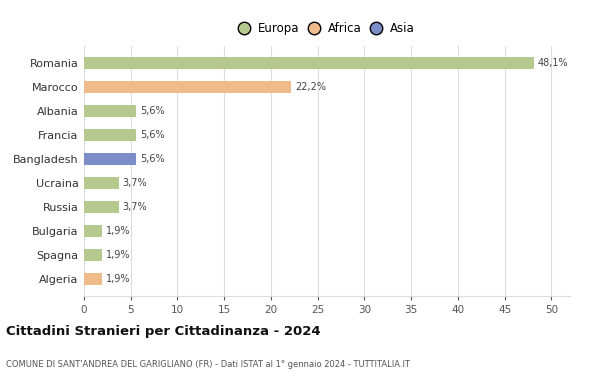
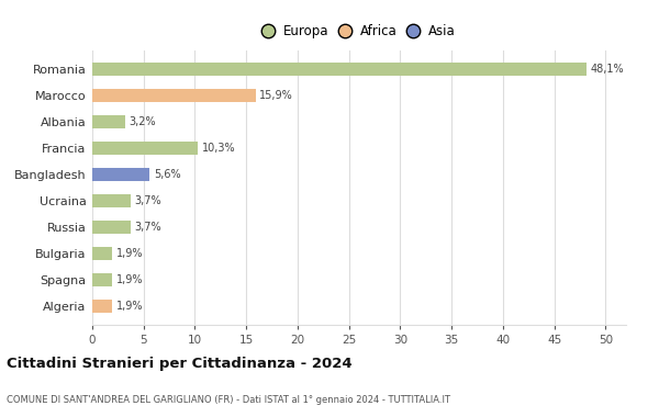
Marocco: 22,2% -> 15,9%
Albania: 5,6% -> 3,2%
Francia: 5,6% -> 10,3%
